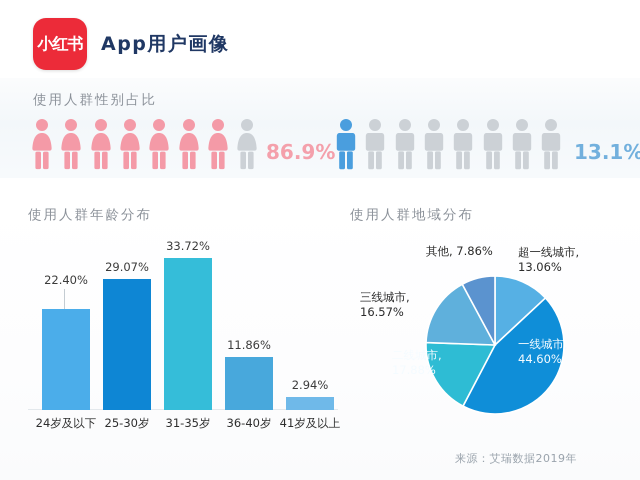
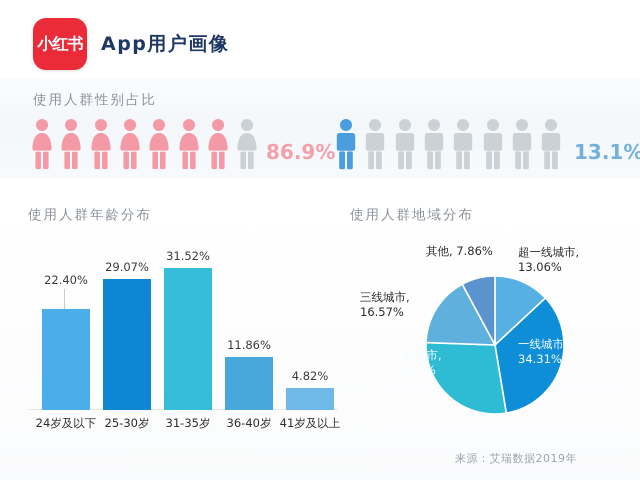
使用人群年龄分布/31-35岁: 33.72% -> 31.52%
使用人群年龄分布/41岁及以上: 2.94% -> 4.82%
使用人群地域分布/一线城市,: 44.60% -> 34.31%
使用人群地域分布/二线城市,: 17.88% -> 28.17%
